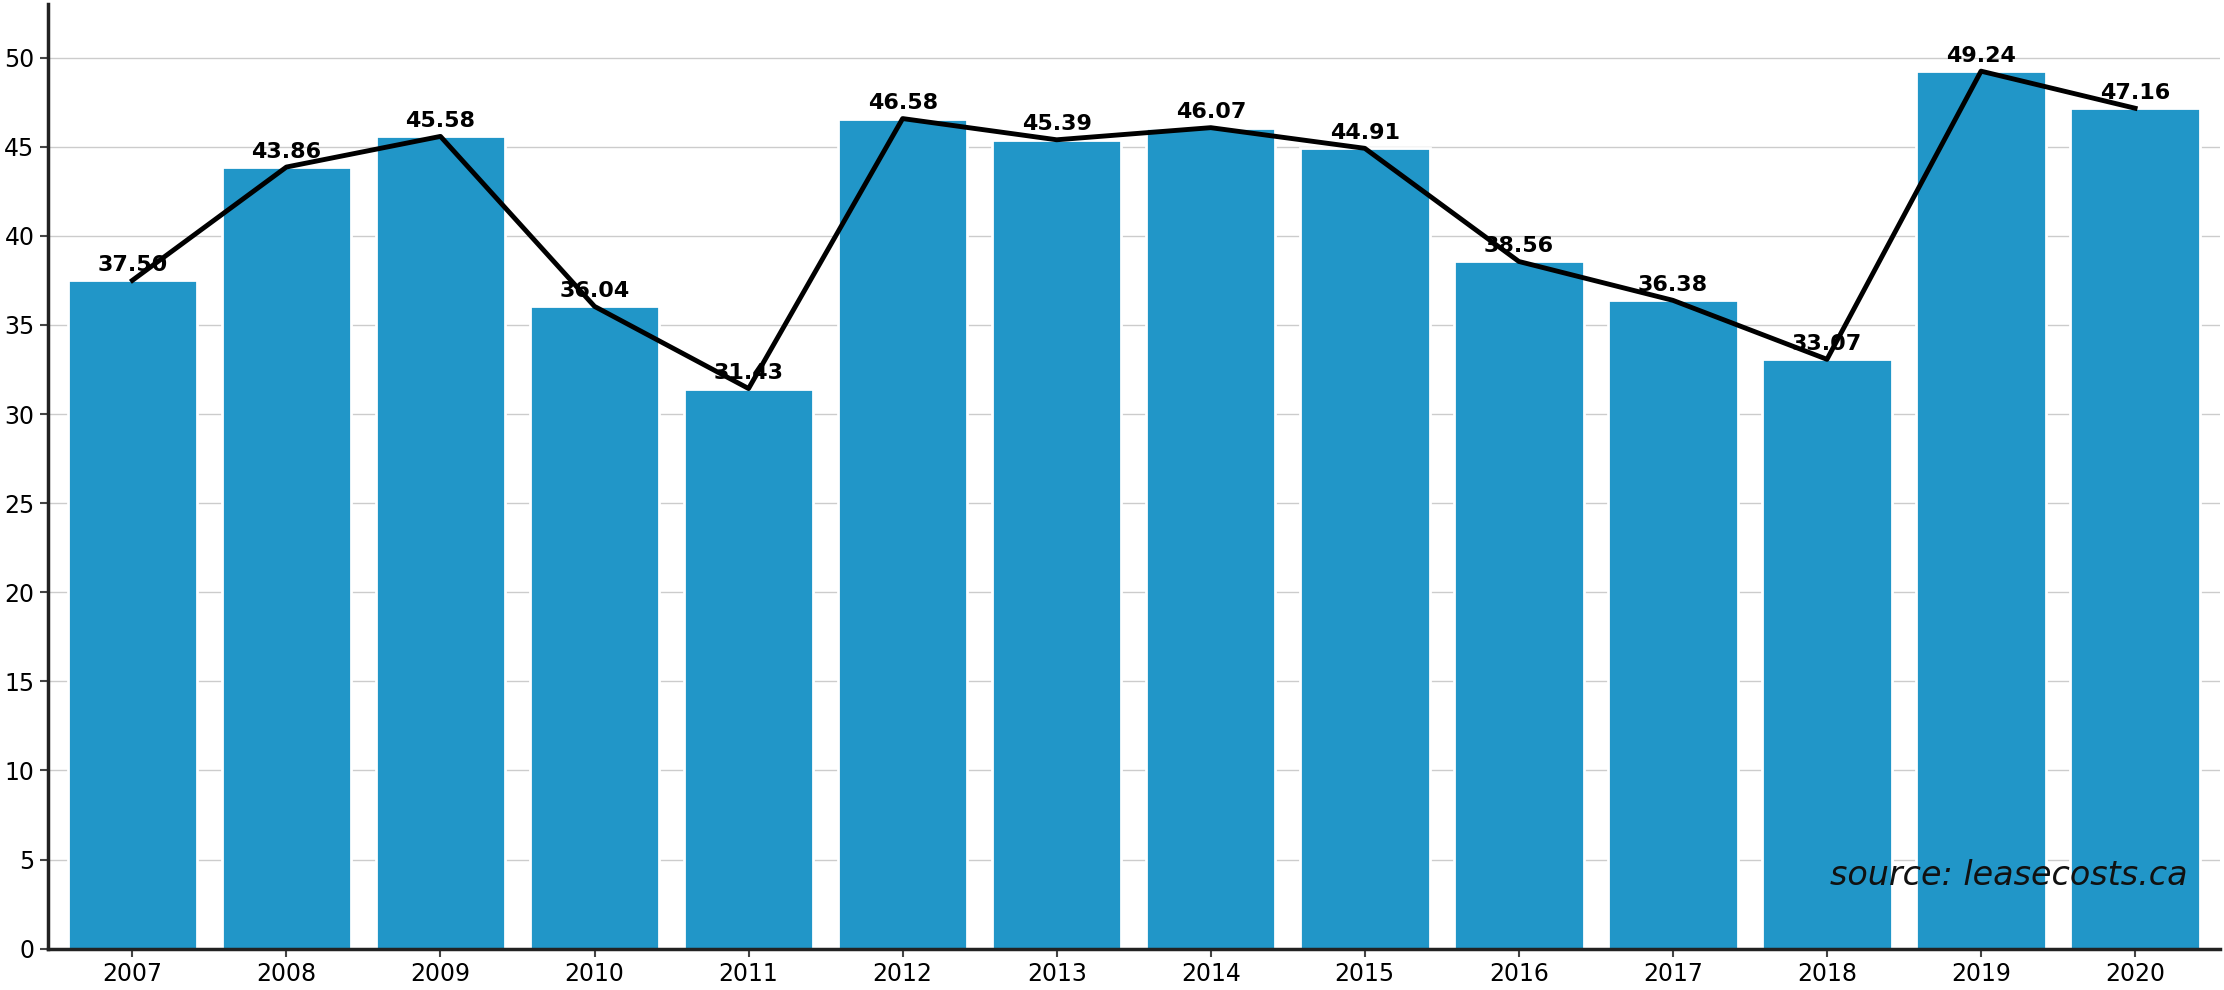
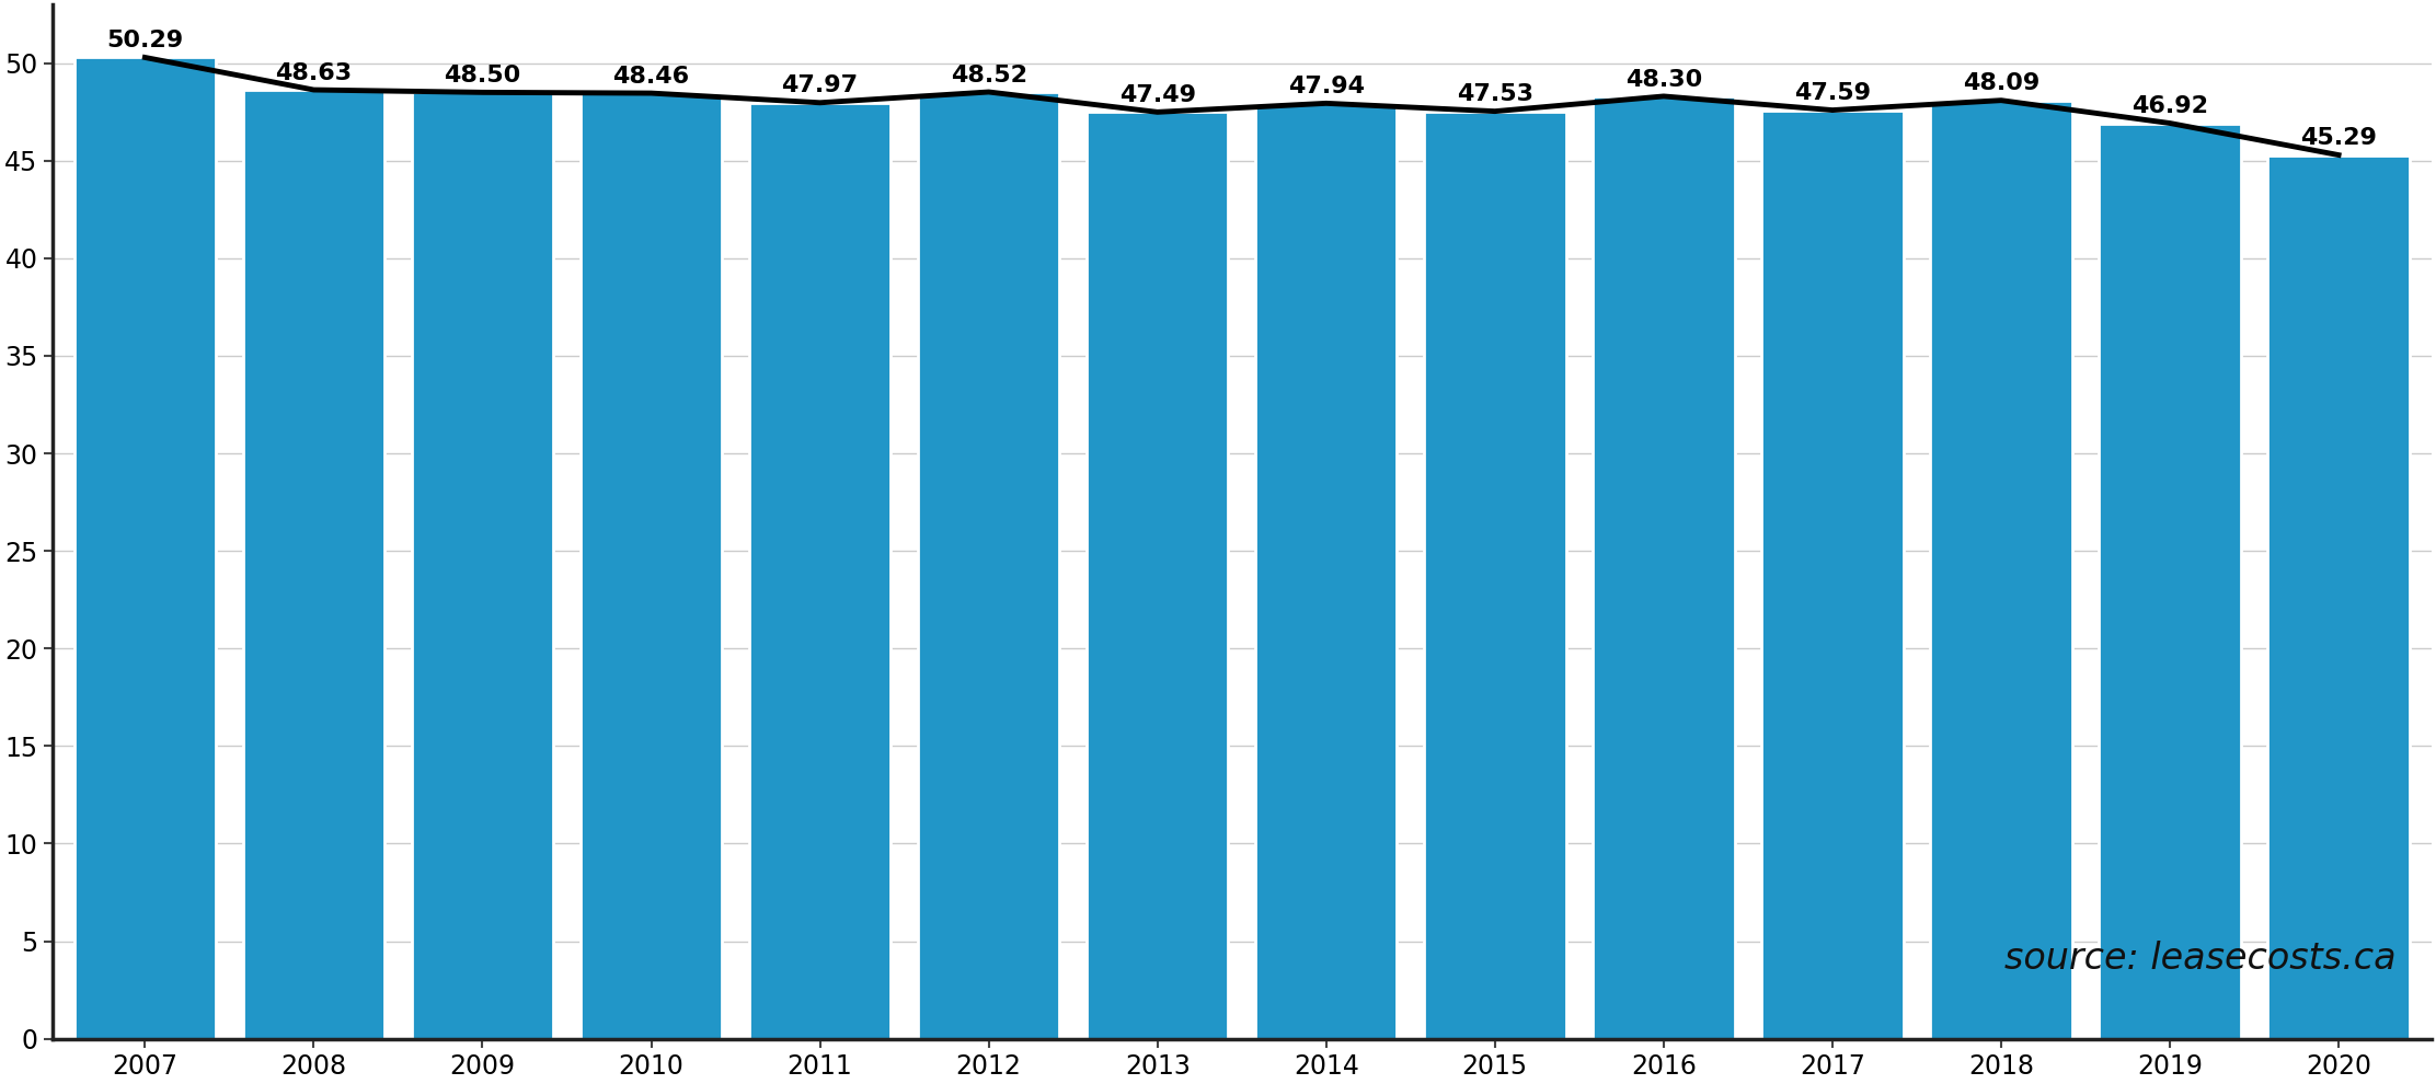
2007: 37.50 -> 50.29
2008: 43.86 -> 48.63
2009: 45.58 -> 48.50
2010: 36.04 -> 48.46
2011: 31.43 -> 47.97
2012: 46.58 -> 48.52
2013: 45.39 -> 47.49
2014: 46.07 -> 47.94
2015: 44.91 -> 47.53
2016: 38.56 -> 48.30
2017: 36.38 -> 47.59
2018: 33.07 -> 48.09
2019: 49.24 -> 46.92
2020: 47.16 -> 45.29
